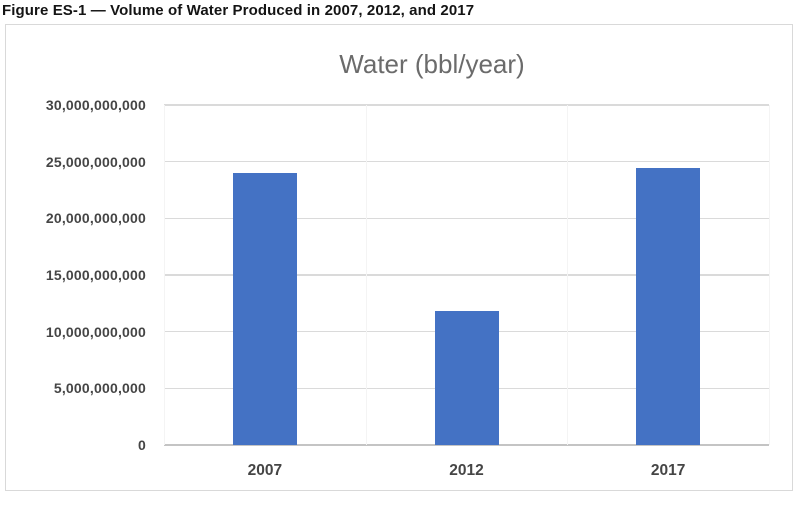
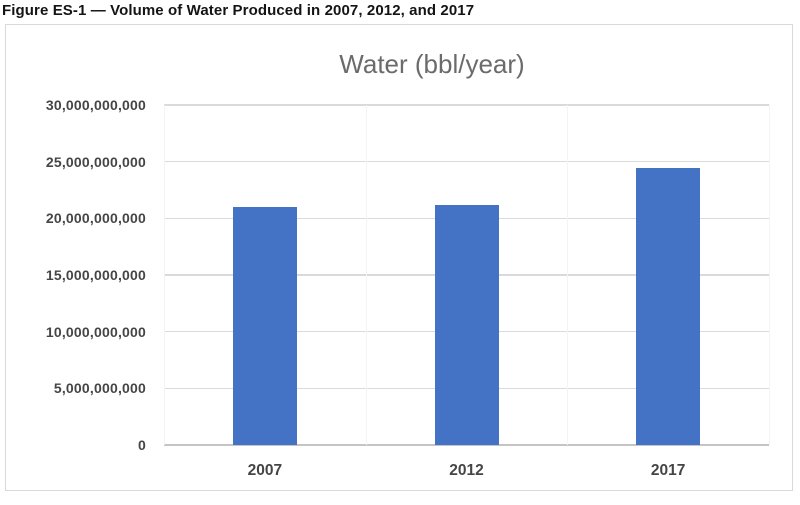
2007: 24000000000 -> 21000000000
2012: 11800000000 -> 21200000000
